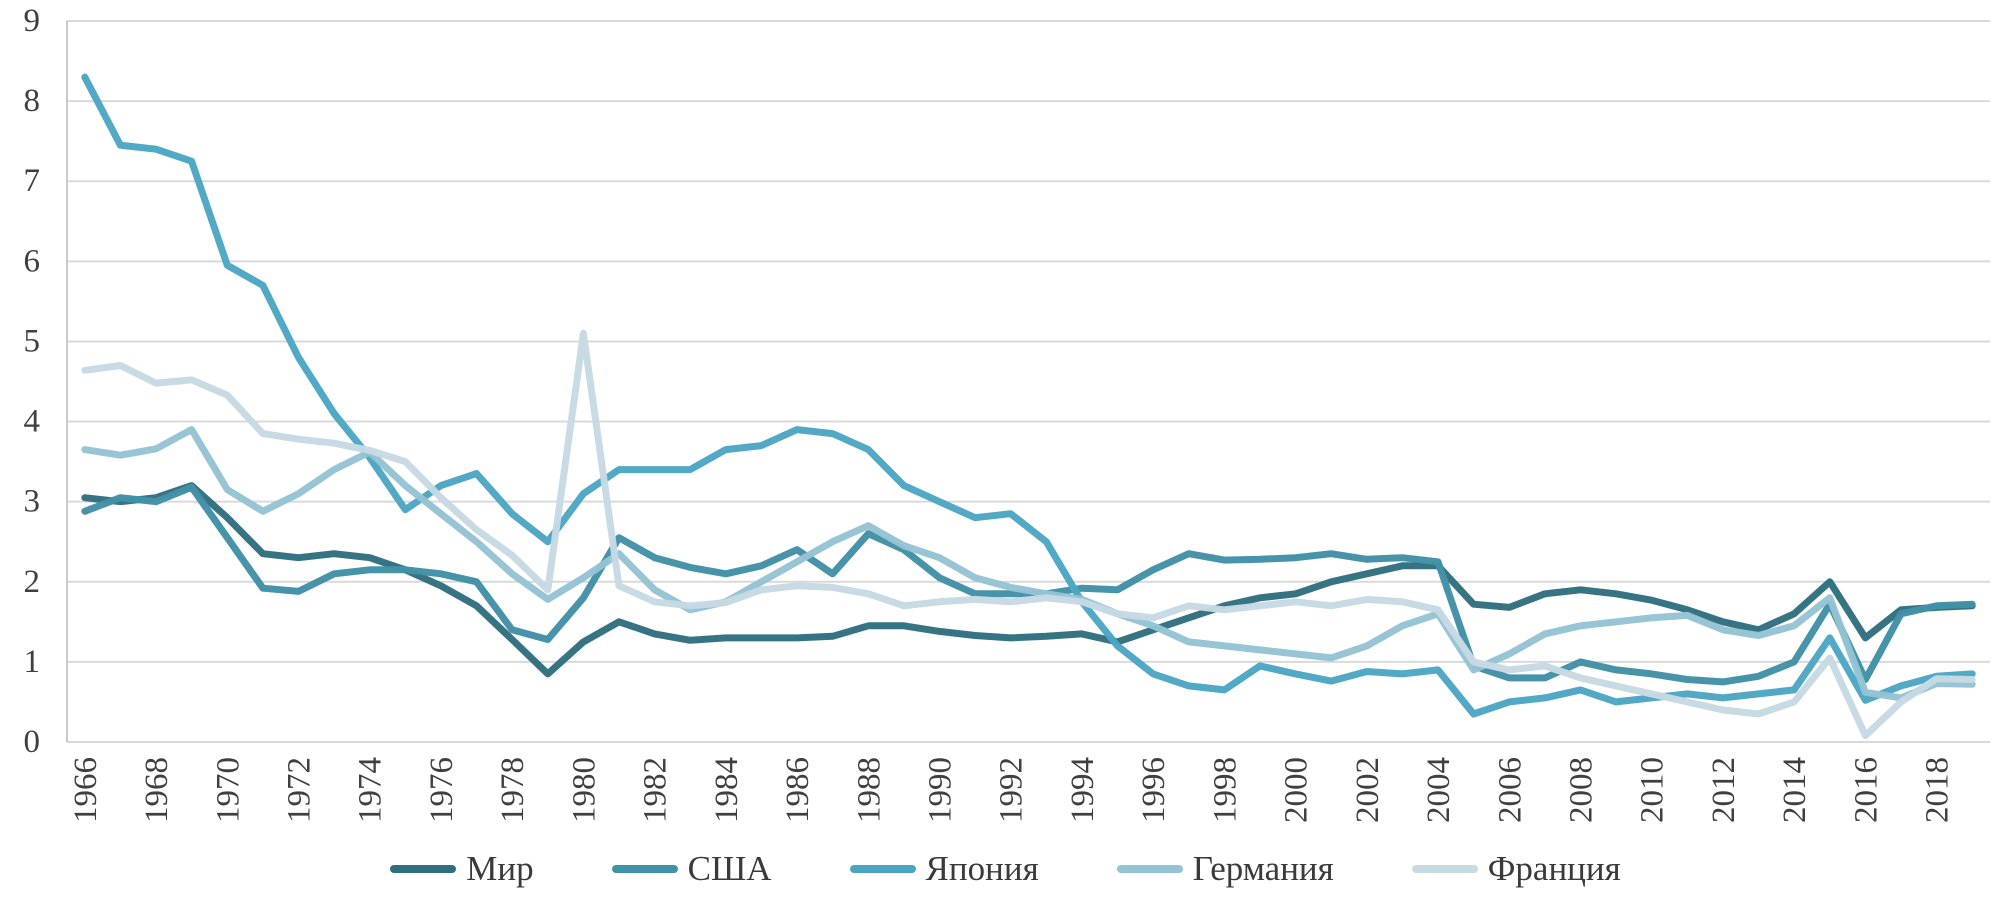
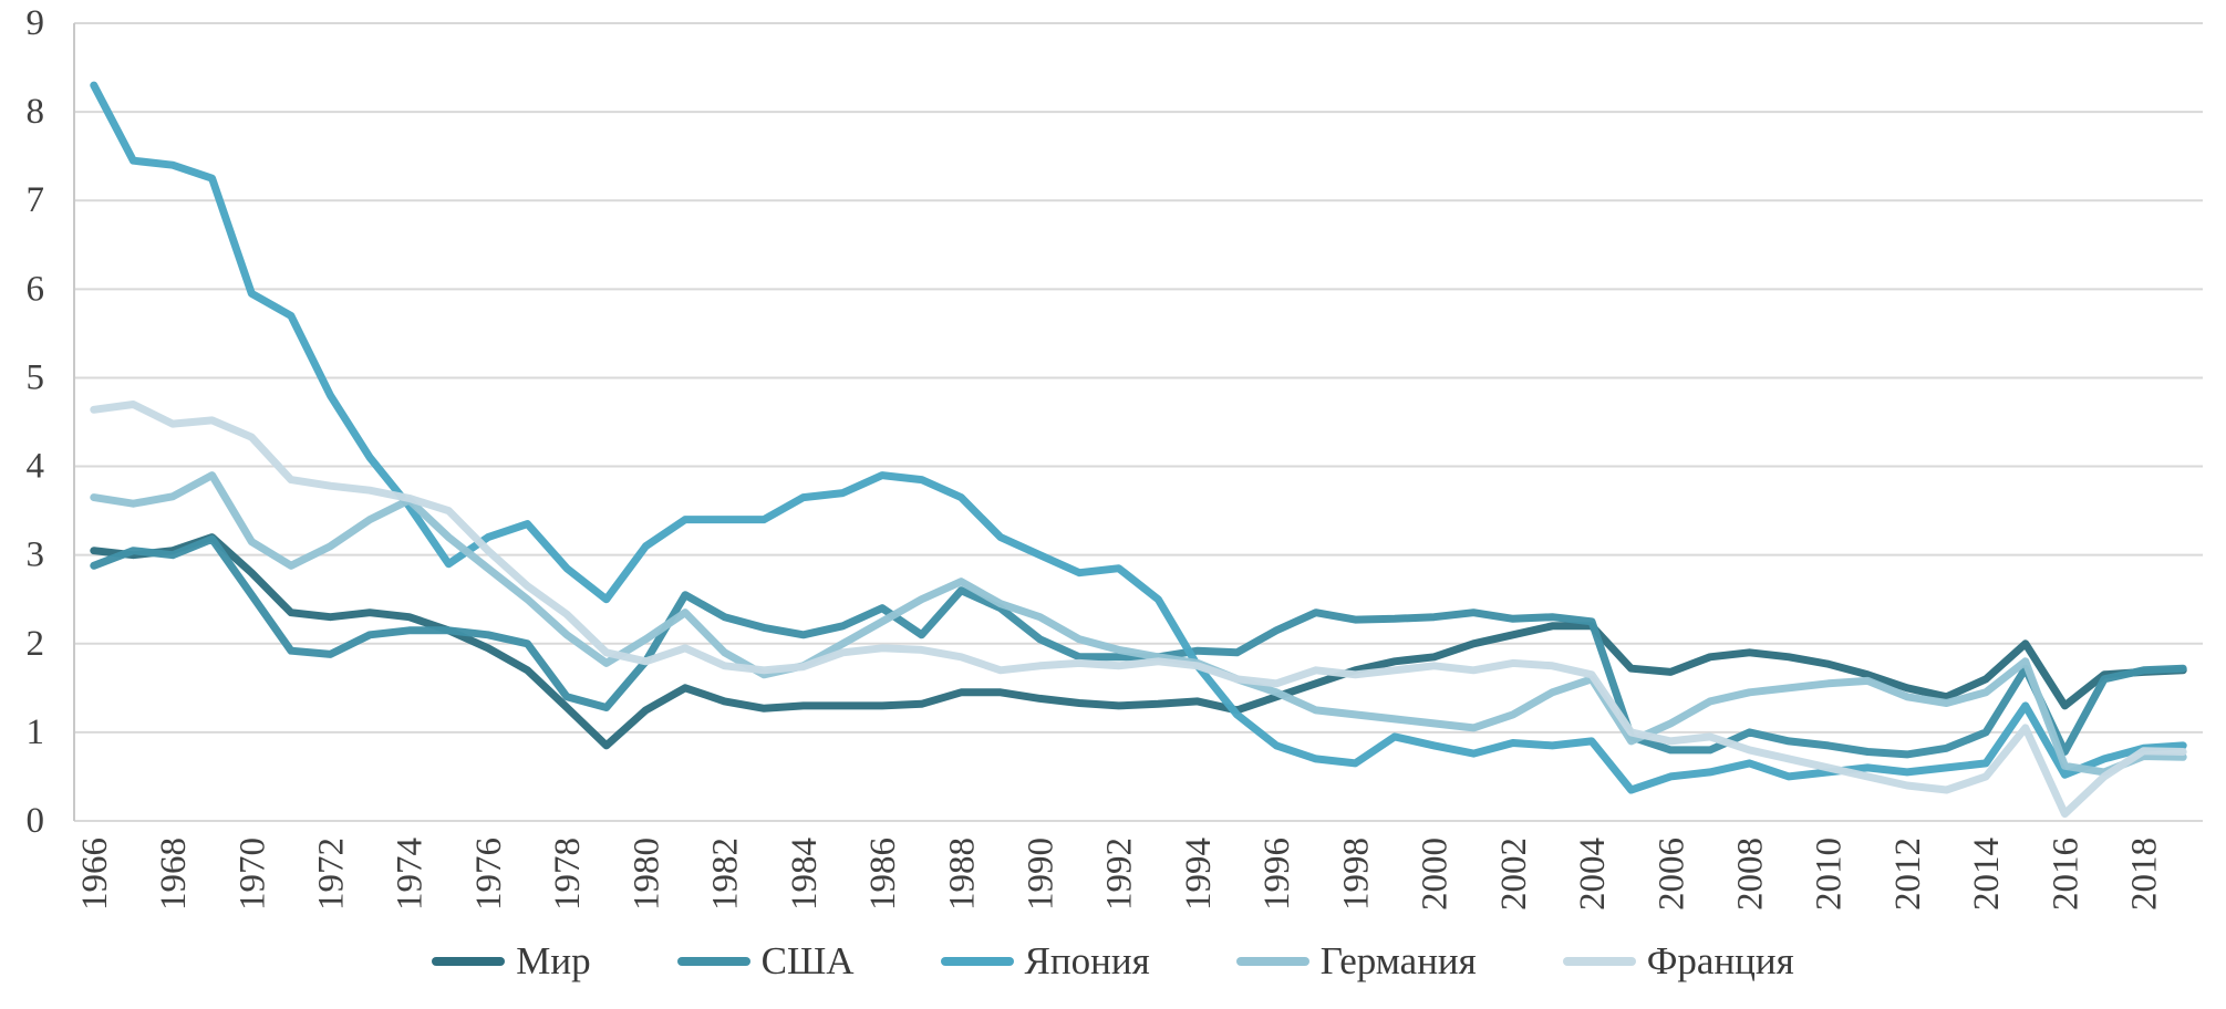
Франция/1980: 5.1 -> 1.8
